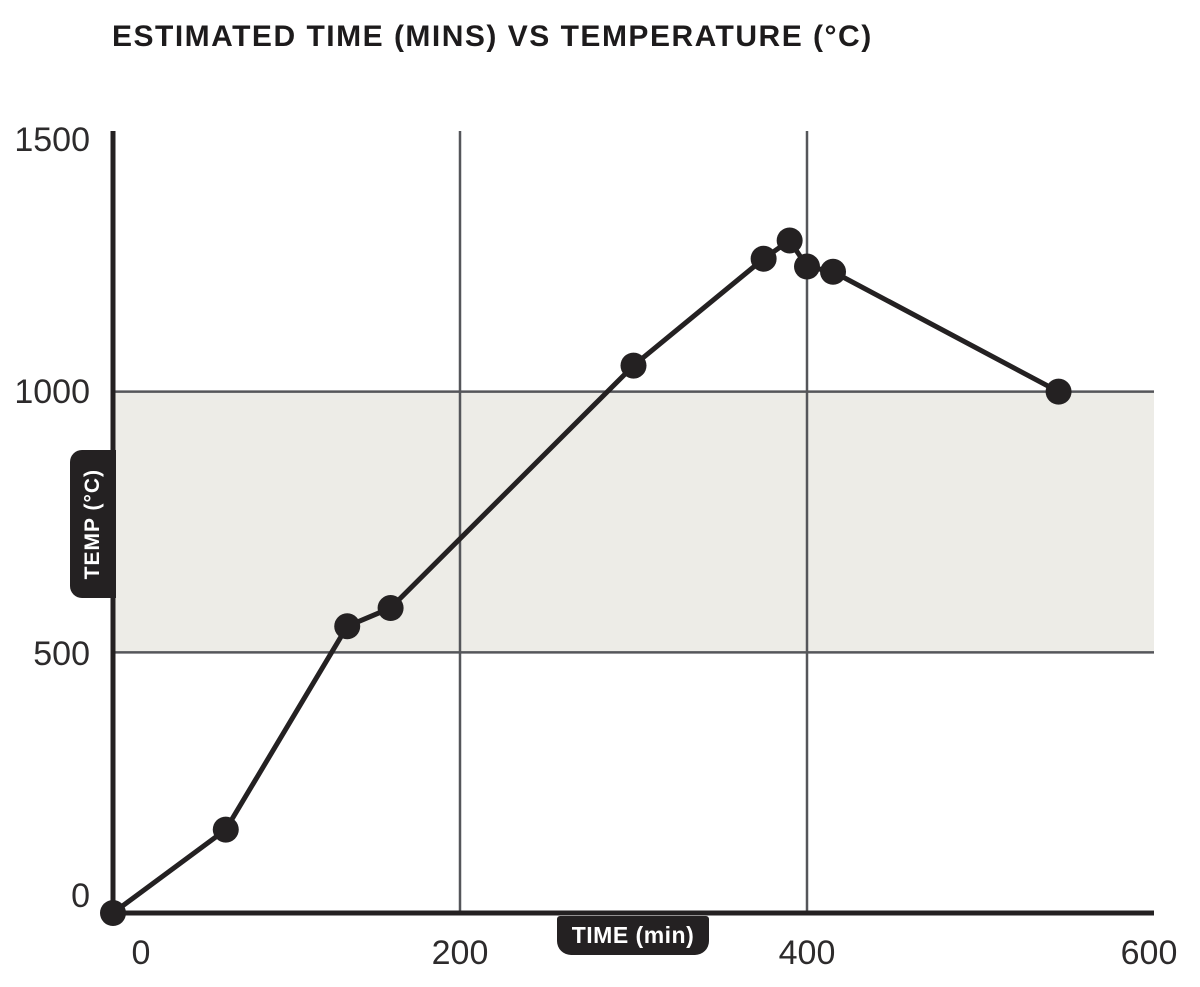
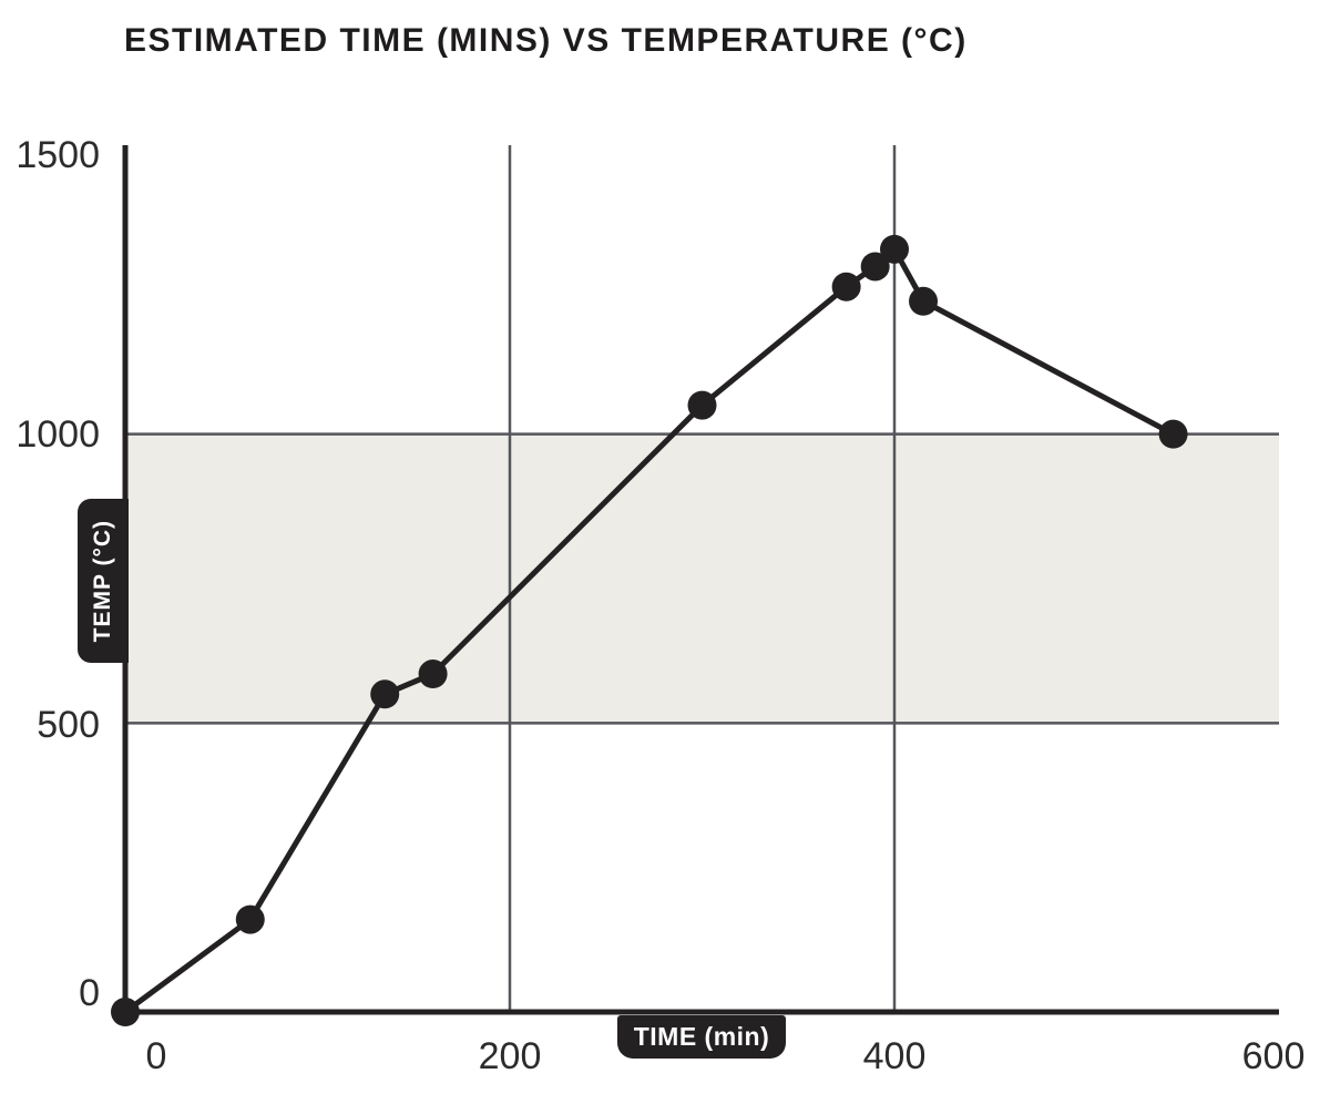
400: 1240 -> 1320
